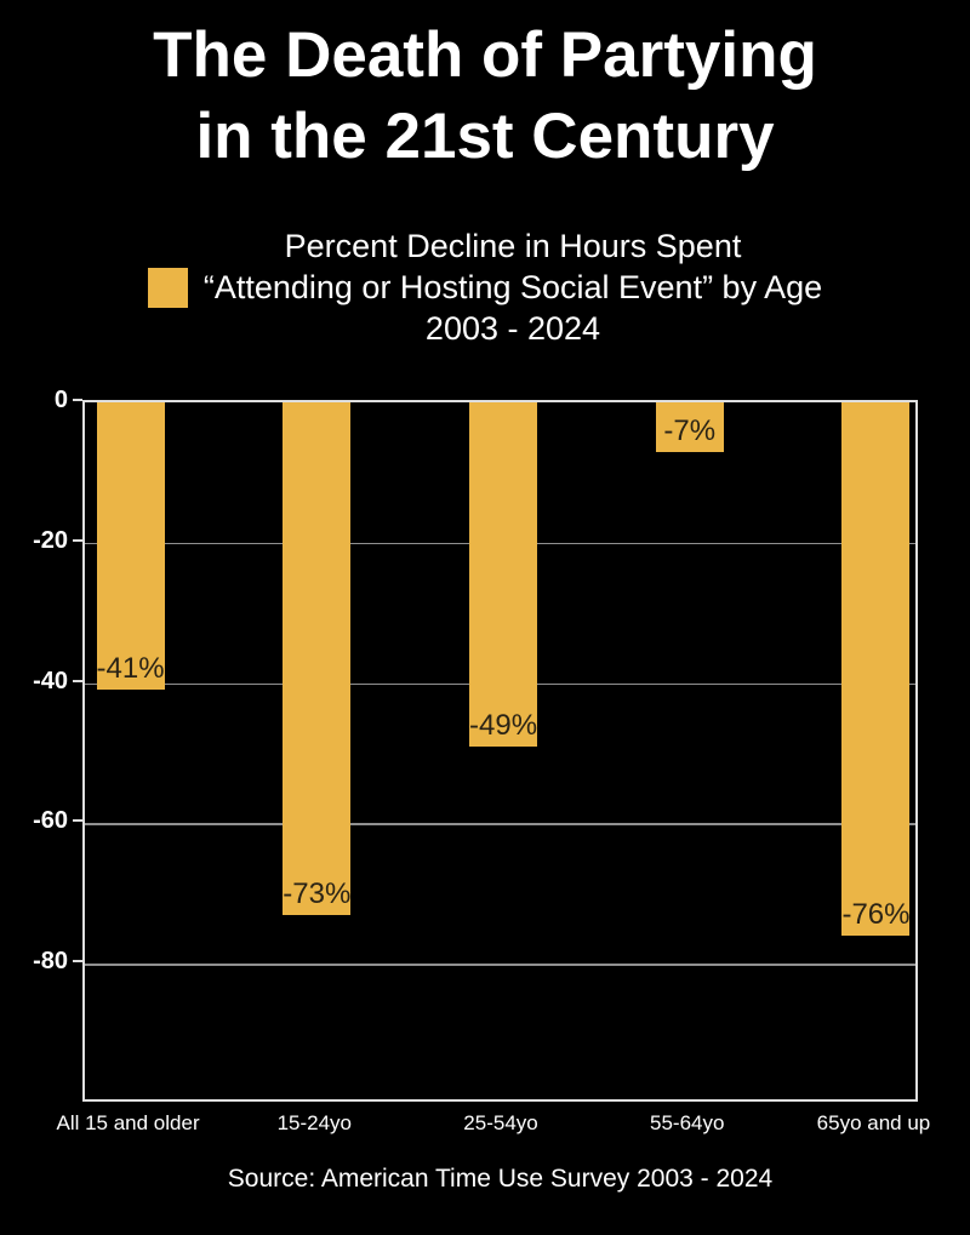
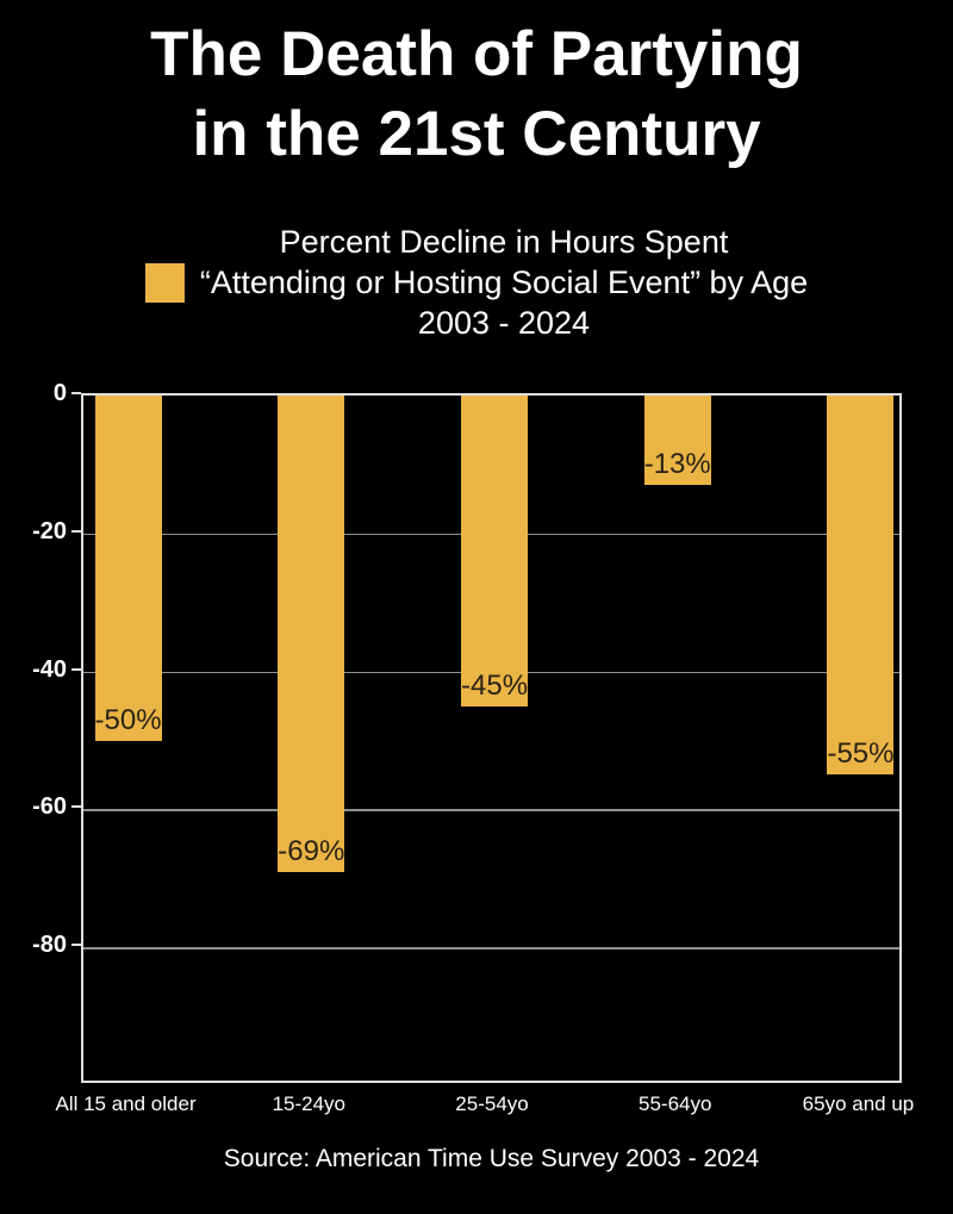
All 15 and older: -41% -> -50%
15-24yo: -73% -> -69%
25-54yo: -49% -> -45%
55-64yo: -7% -> -13%
65yo and up: -76% -> -55%
